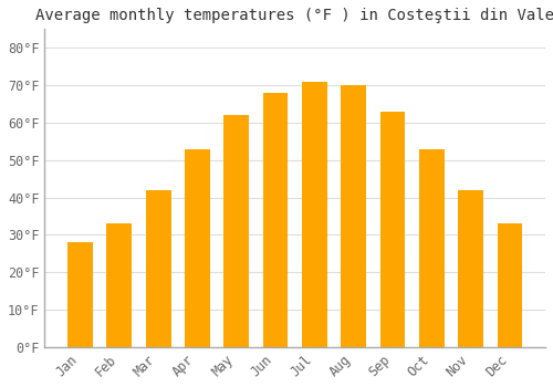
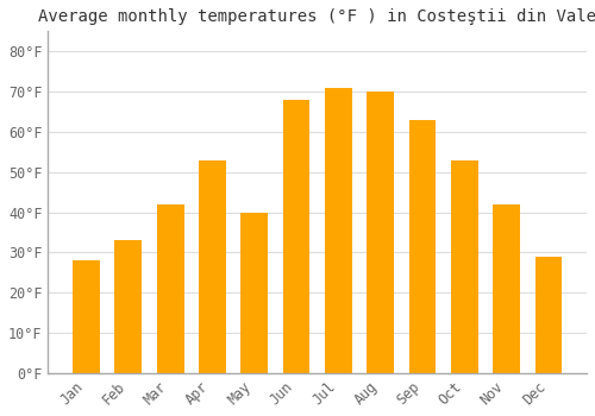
May: 62°F -> 40°F
Dec: 33°F -> 29°F
